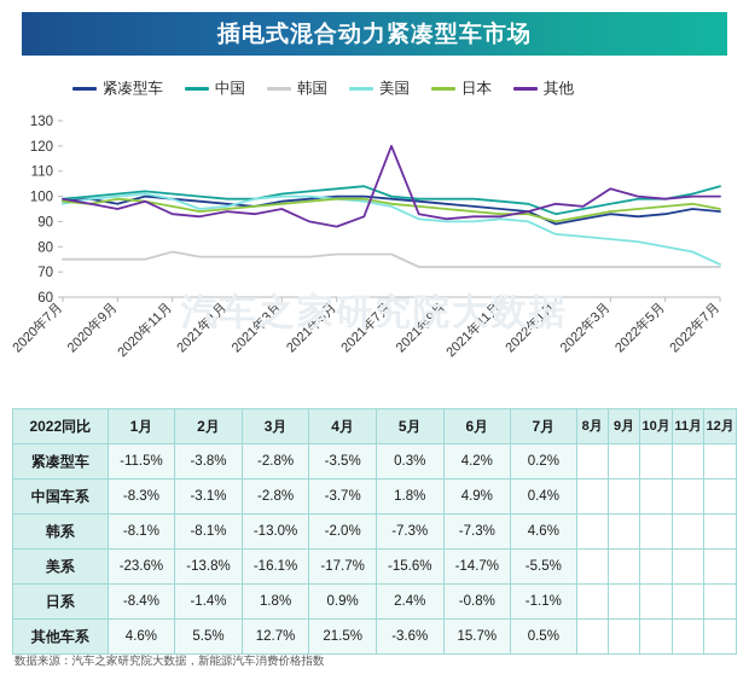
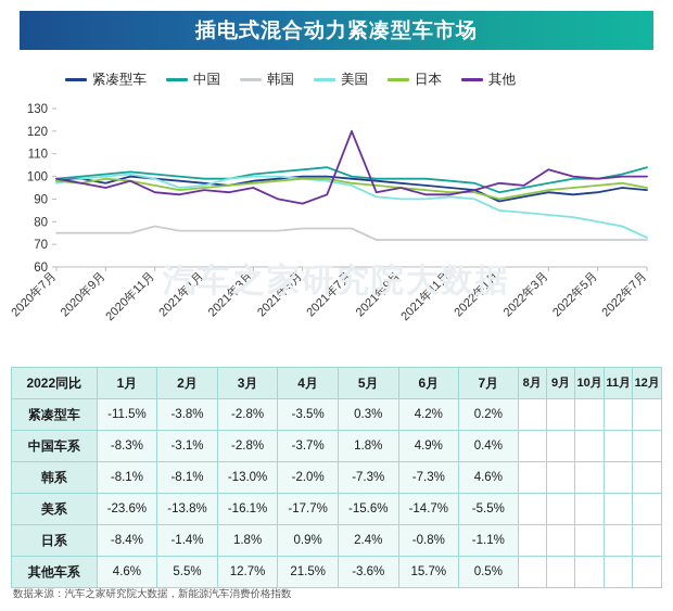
其他/2021年9月: 91 -> 95
